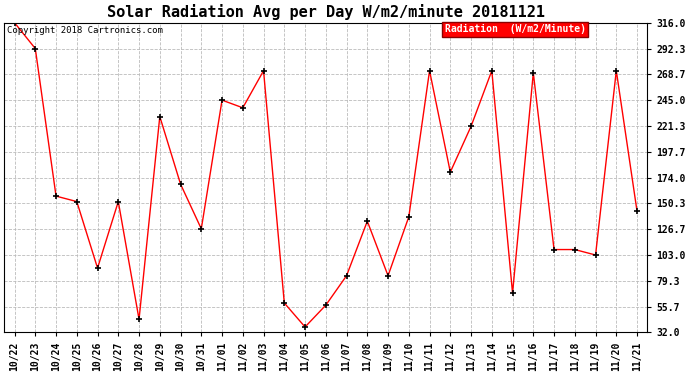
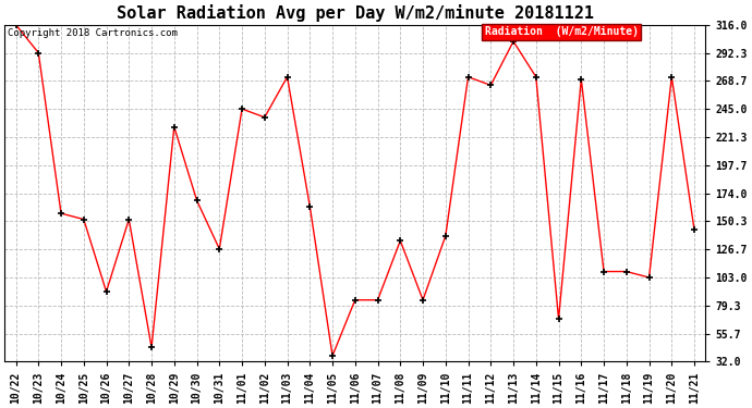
11/04: 59 -> 163
11/06: 57 -> 84
11/12: 179 -> 265
11/13: 221 -> 302
